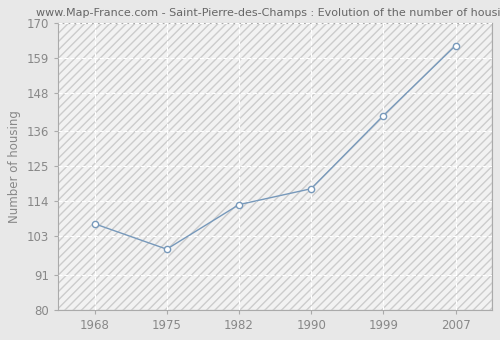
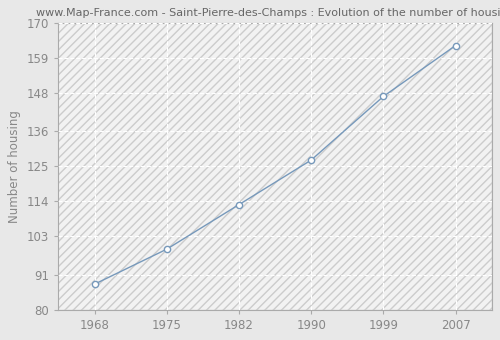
1968: 107 -> 88
1990: 118 -> 127
1999: 141 -> 147
